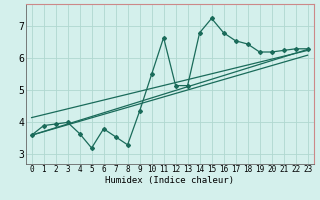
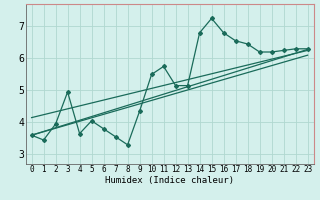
1: 3.90 -> 3.45
3: 4.00 -> 4.95
5: 3.20 -> 4.05
11: 6.65 -> 5.75
